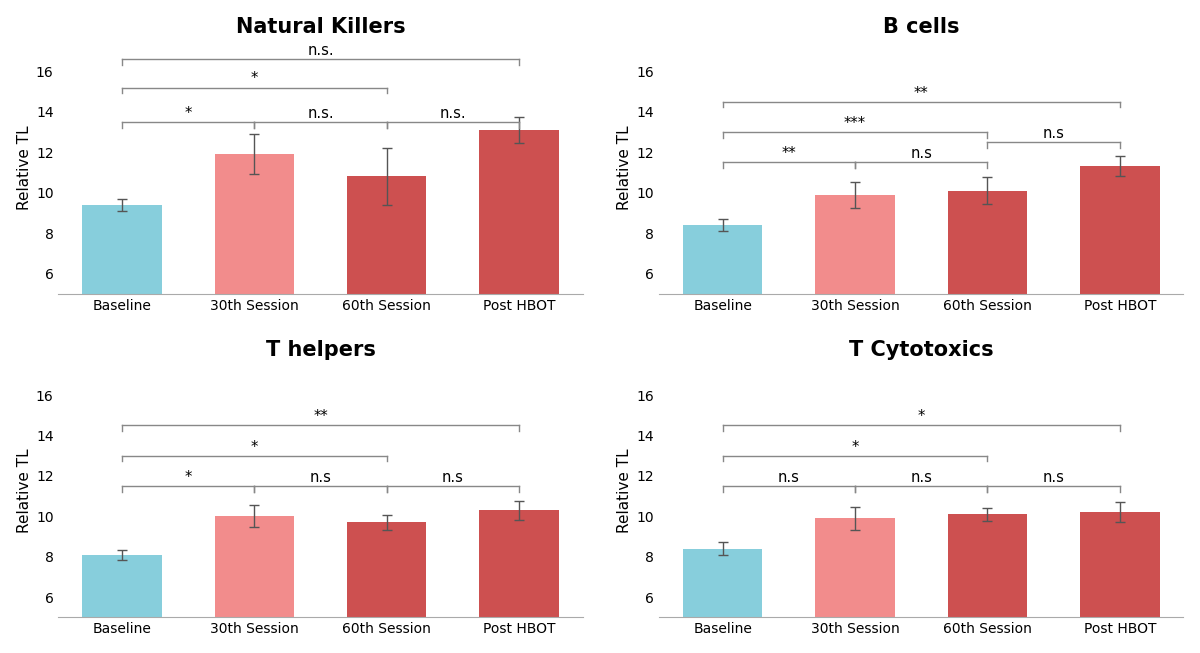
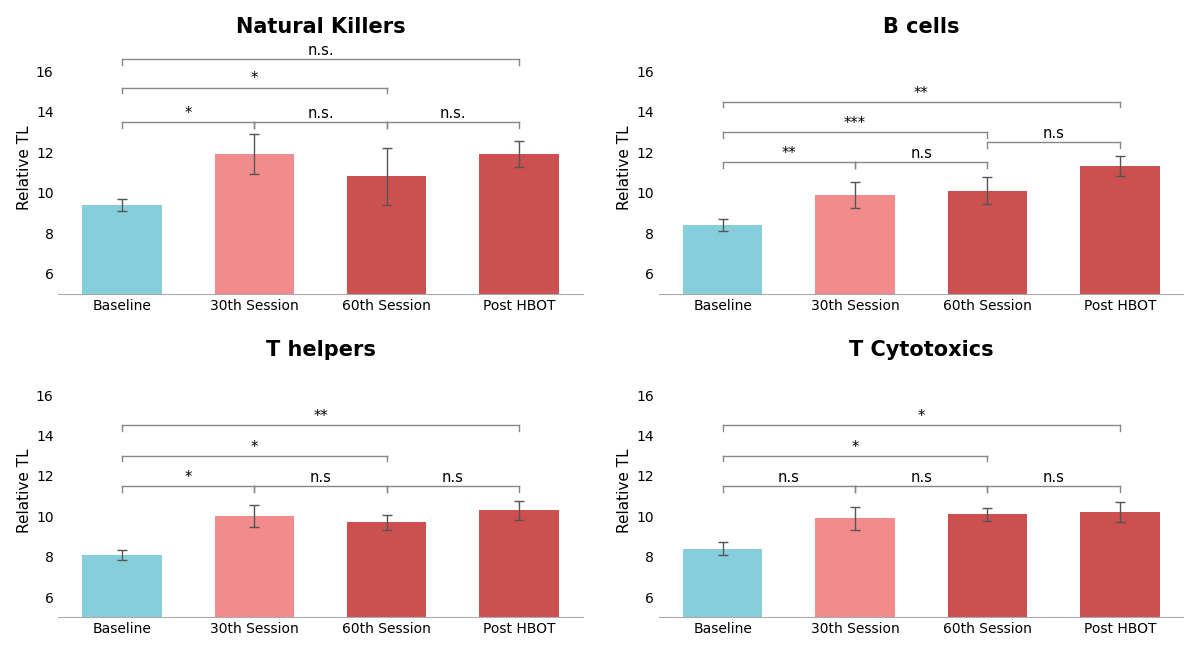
Natural Killers/Post HBOT: 13.1 -> 11.9
